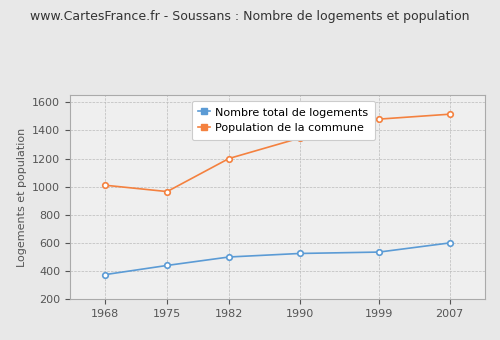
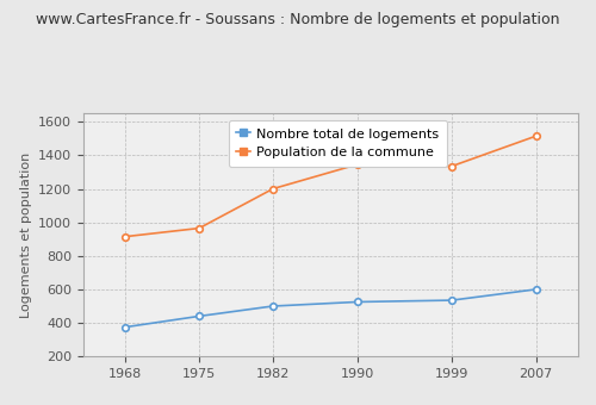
Population de la commune/1968: 1010 -> 920
Population de la commune/1999: 1480 -> 1340
